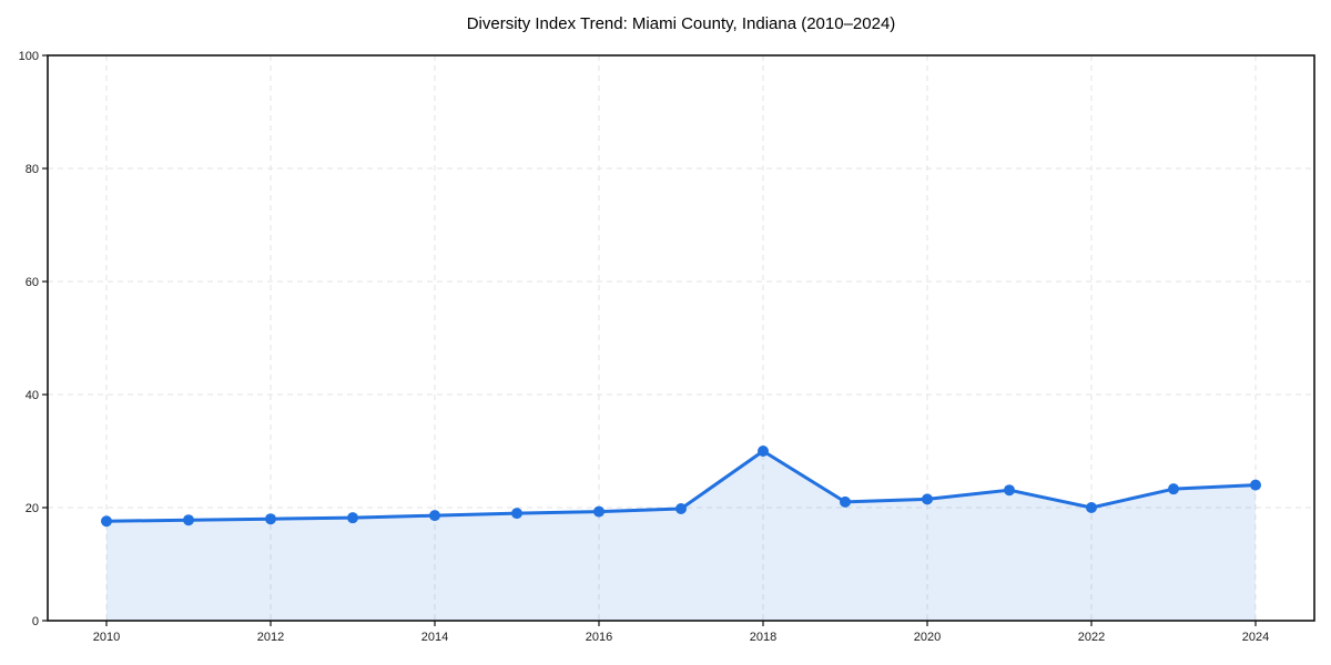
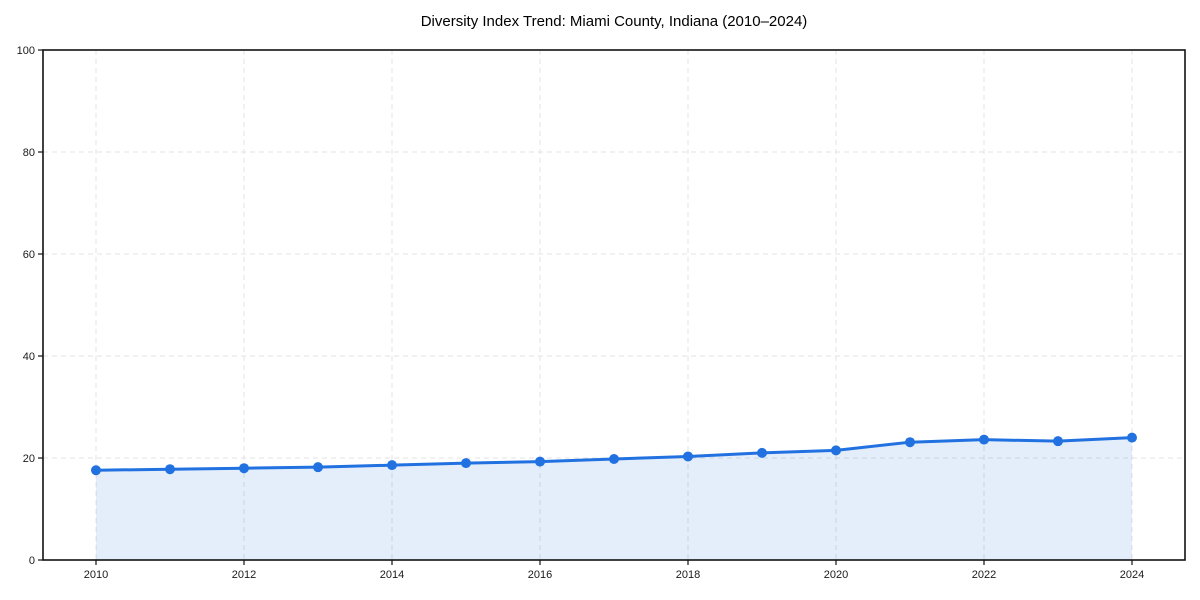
2018: 30 -> 20
2022: 20 -> 24
